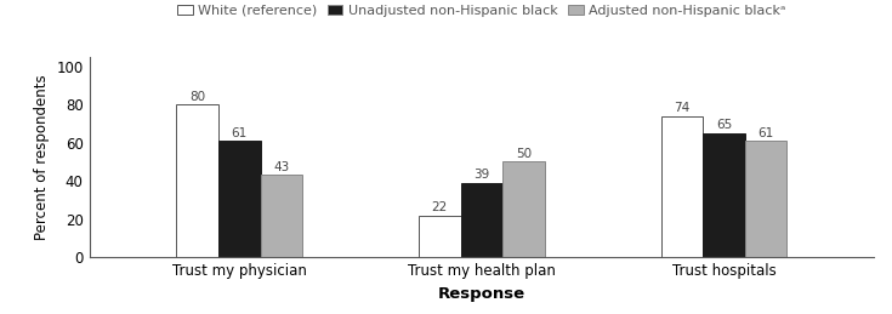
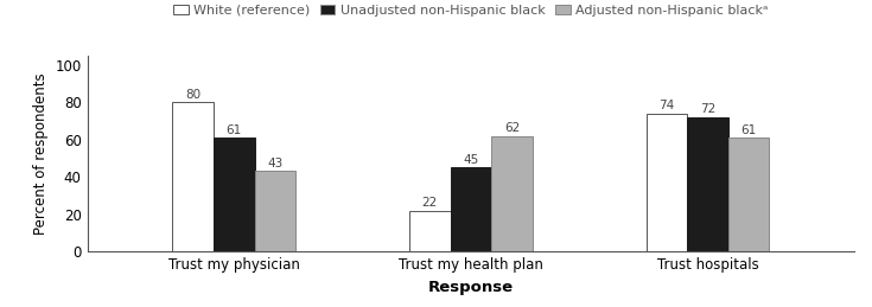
Unadjusted non-Hispanic black/Trust my health plan: 39 -> 45
Adjusted non-Hispanic blackᵃ/Trust my health plan: 50 -> 62
Unadjusted non-Hispanic black/Trust hospitals: 65 -> 72
